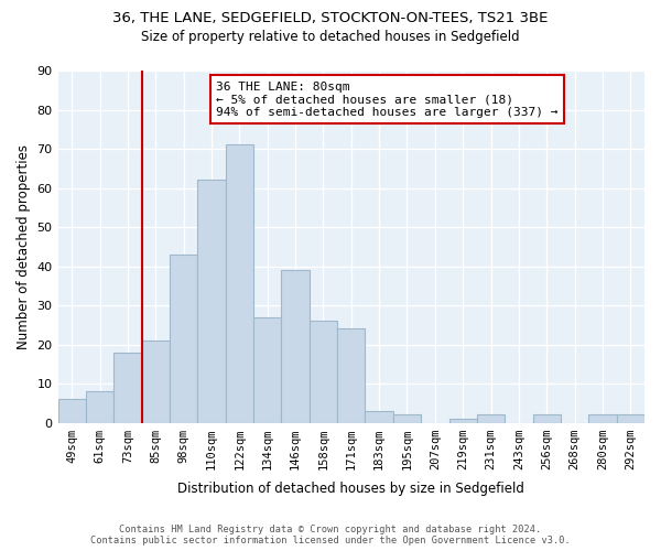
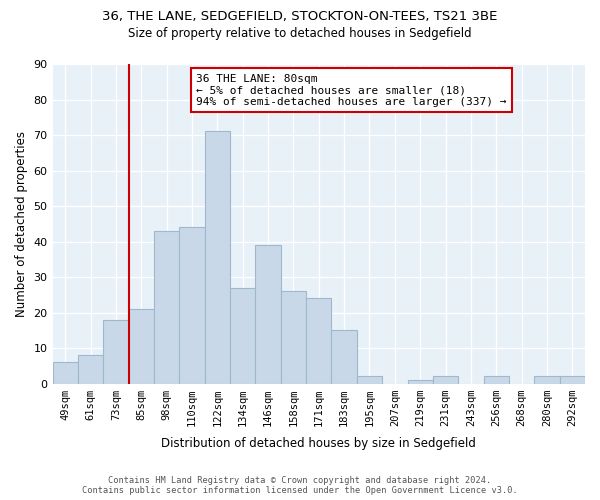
110sqm: 62 -> 44
183sqm: 3 -> 15
